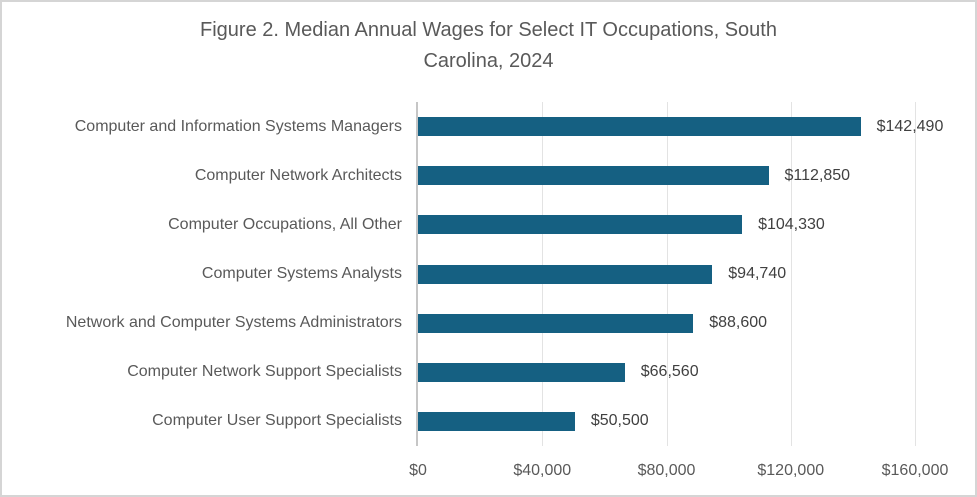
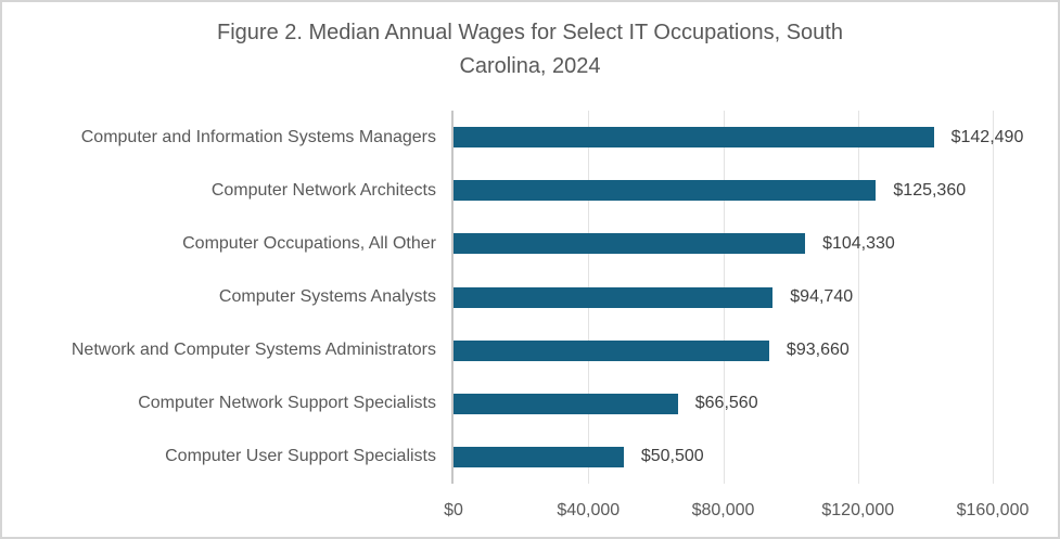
Computer Network Architects: $112,850 -> $125,360
Network and Computer Systems Administrators: $88,600 -> $93,660
